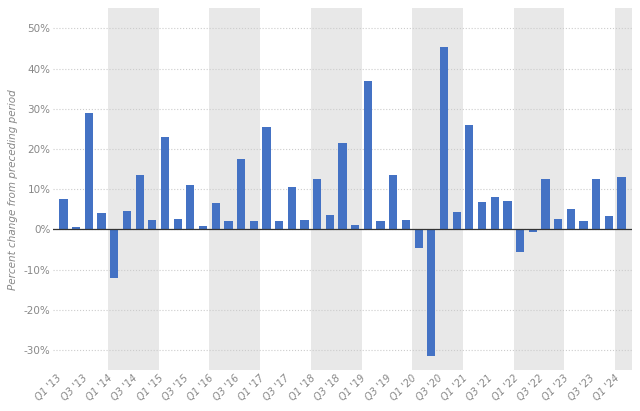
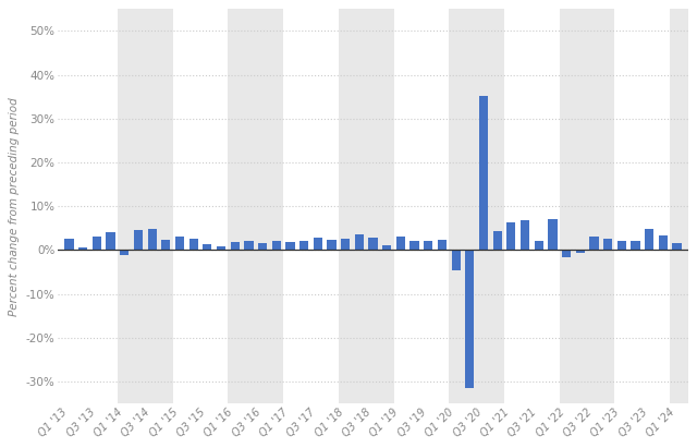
Q1 '13: 7.5% -> 2.6%
Q3 '13: 29.0% -> 3.1%
Q1 '14: -12.0% -> -1.1%
Q3 '14: 13.5% -> 4.9%
Q1 '15: 23.0% -> 3.0%
Q3 '15: 11.0% -> 1.3%
Q1 '16: 6.5% -> 1.8%
Q3 '16: 17.5% -> 1.5%
Q1 '17: 25.5% -> 1.8%
Q3 '17: 10.5% -> 2.8%
Q1 '18: 12.5% -> 2.5%
Q3 '18: 21.5% -> 2.9%
Q1 '19: 37.0% -> 3.1%
Q3 '19: 13.5% -> 2.1%
Q3 '20: 45.5% -> 35.3%
Q1 '21: 26.0% -> 6.3%
Q3 '21: 8.0% -> 2.0%
Q1 '22: -5.5% -> -1.6%
Q3 '22: 12.5% -> 3.2%
Q1 '23: 5.0% -> 2.2%
Q3 '23: 12.5% -> 4.9%
Q1 '24: 13.0% -> 1.6%
